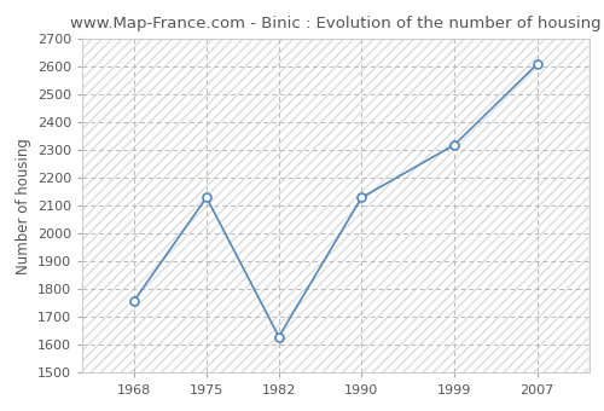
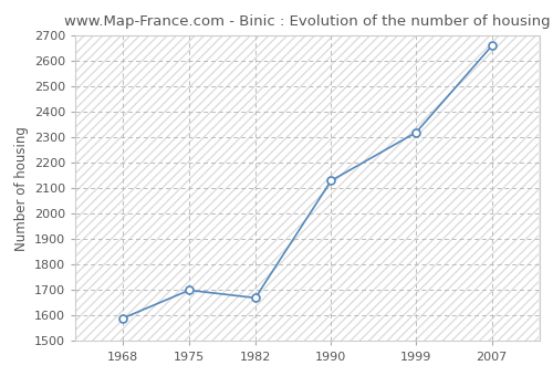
1968: 1760 -> 1590
1975: 2130 -> 1700
1982: 1630 -> 1670
2007: 2610 -> 2660
